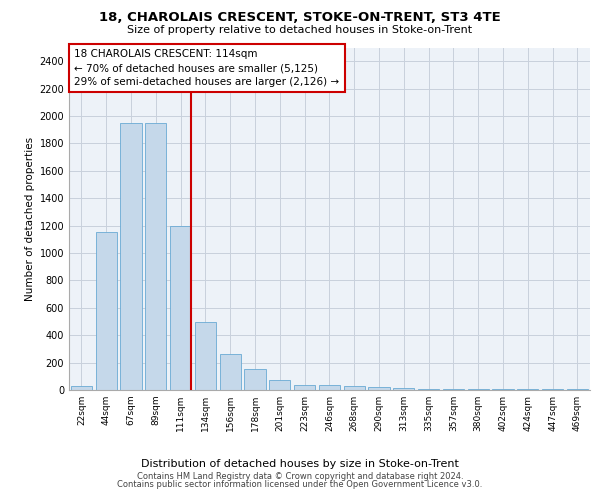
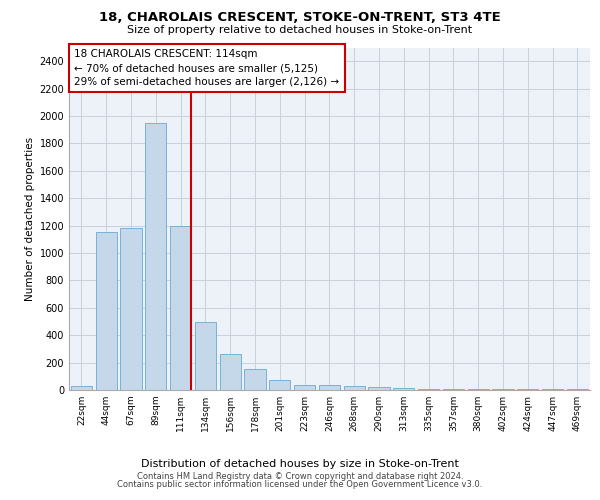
67sqm: 1950 -> 1180
